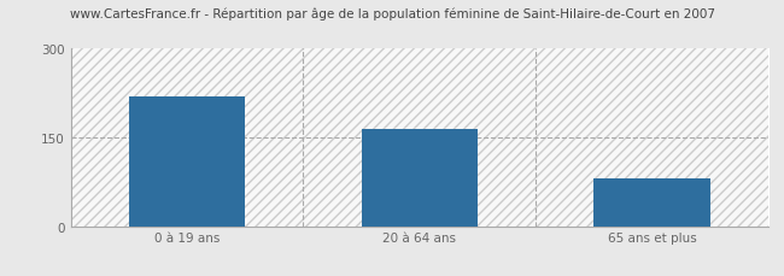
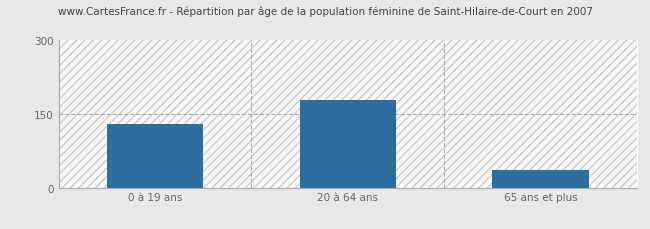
0 à 19 ans: 220 -> 130
20 à 64 ans: 165 -> 178
65 ans et plus: 80 -> 35
